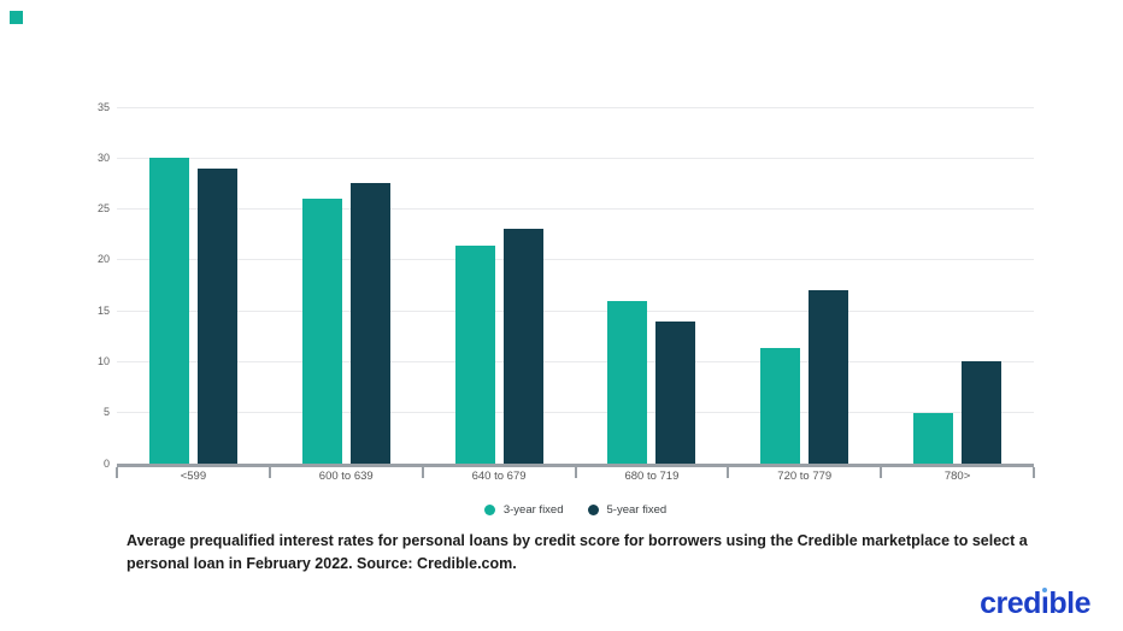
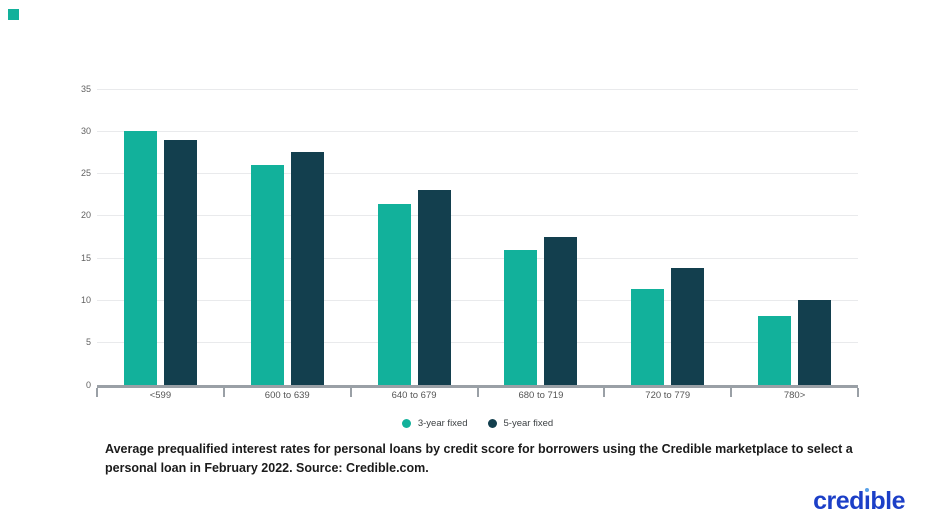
5-year fixed/680 to 719: 14 -> 18
5-year fixed/720 to 779: 17 -> 14
3-year fixed/780>: 5 -> 8
